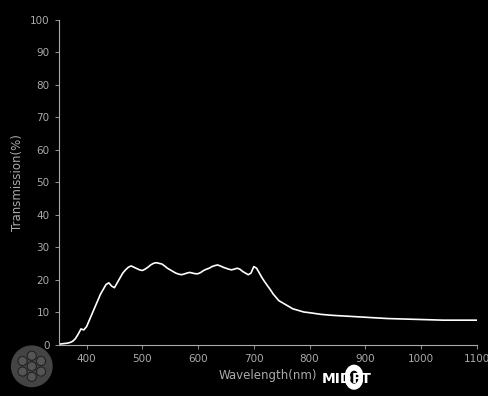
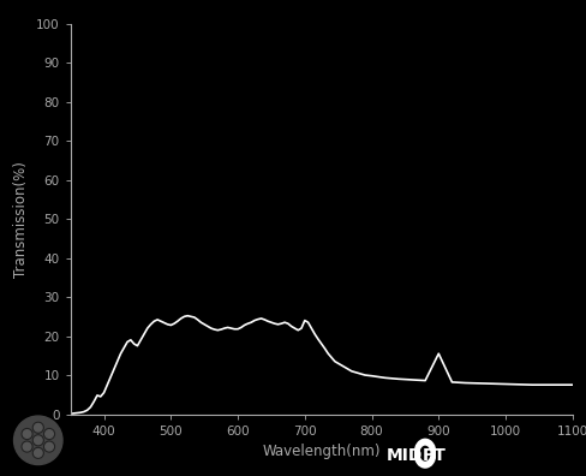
900: 8.4 -> 15.5
